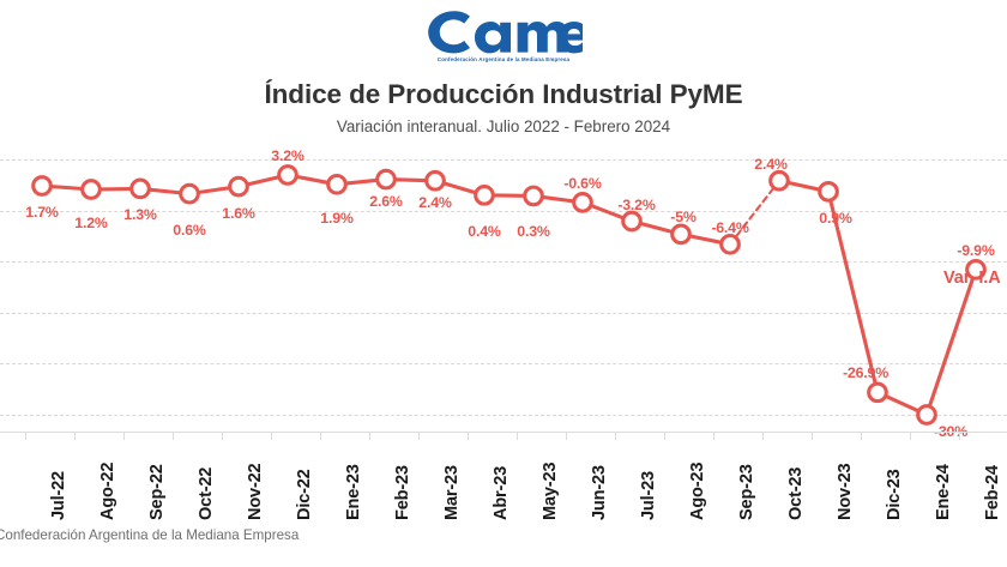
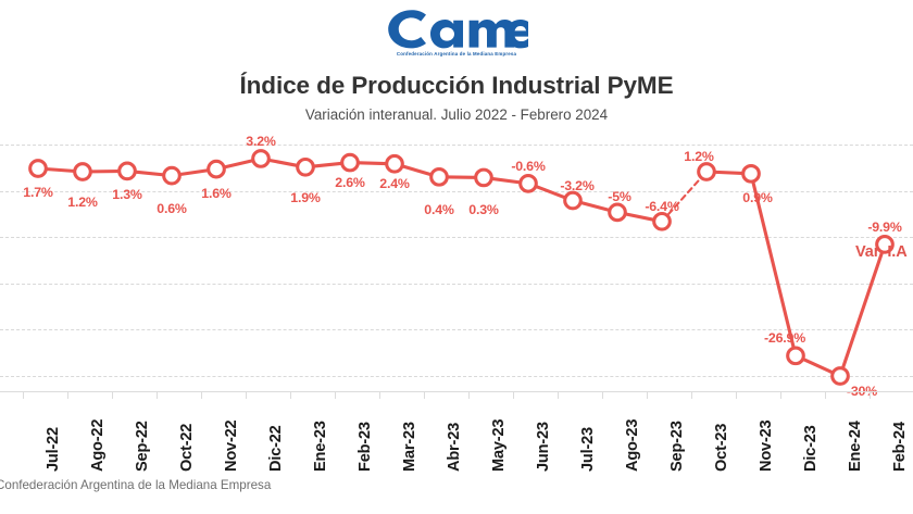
Oct-23: 2.4% -> 1.2%
